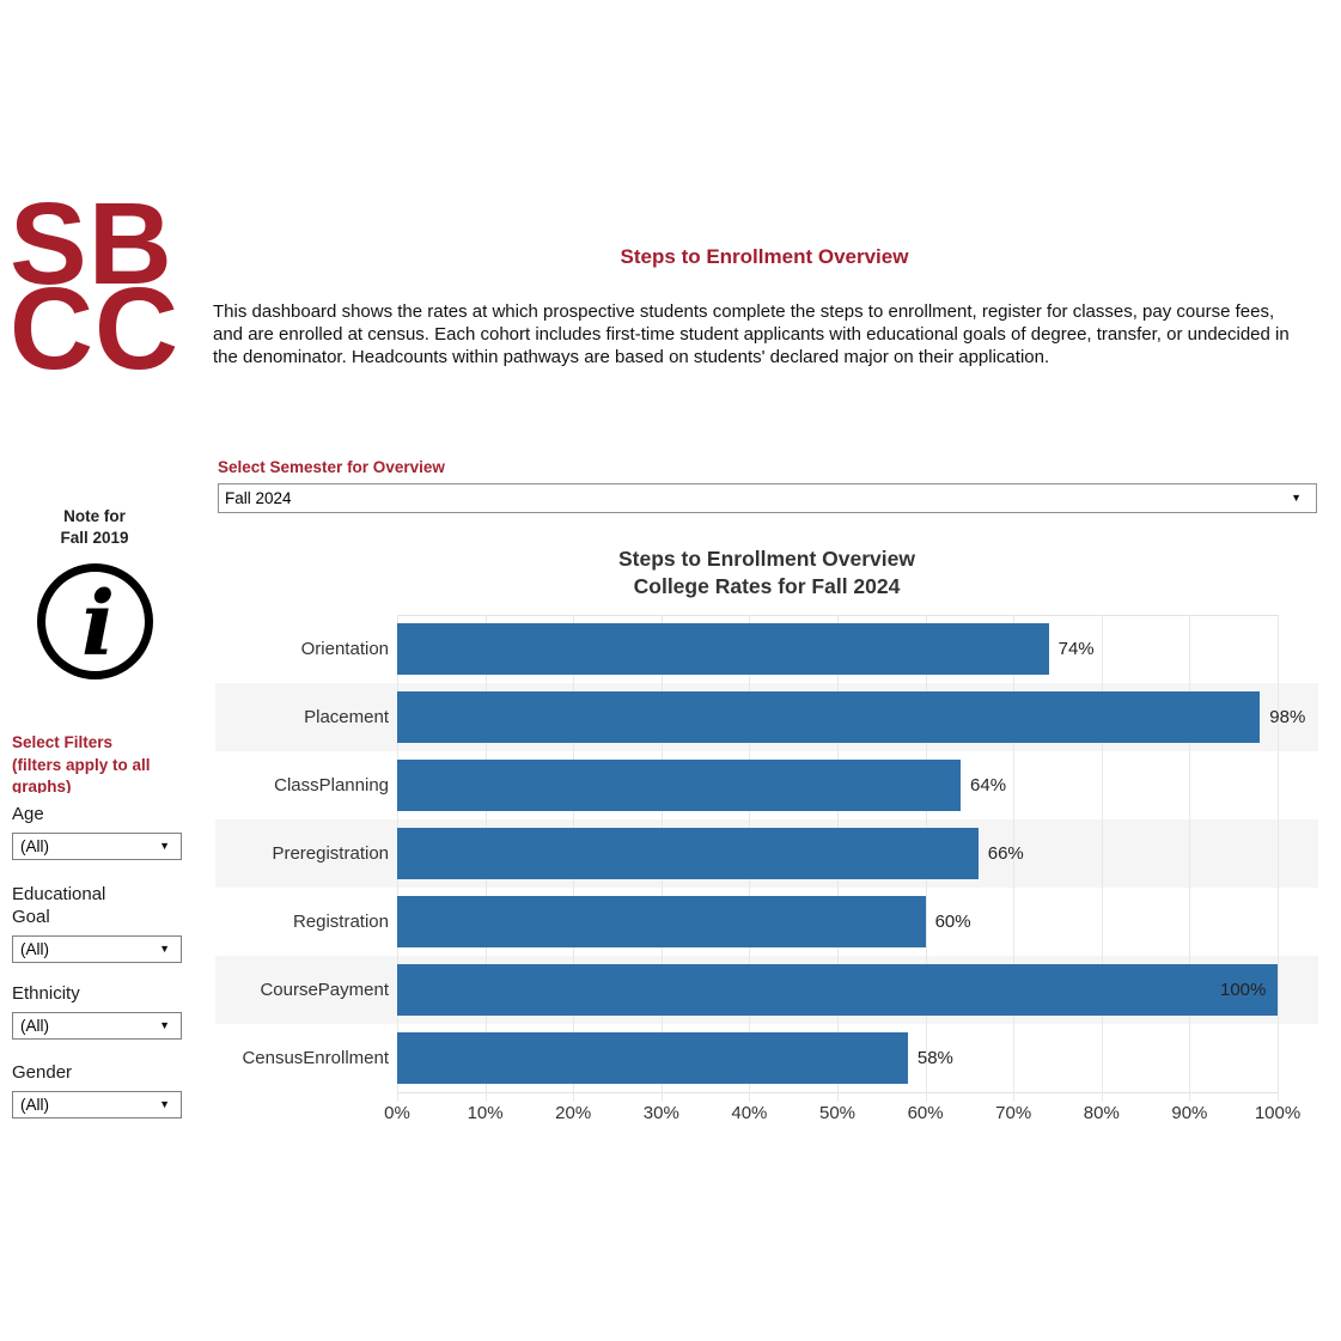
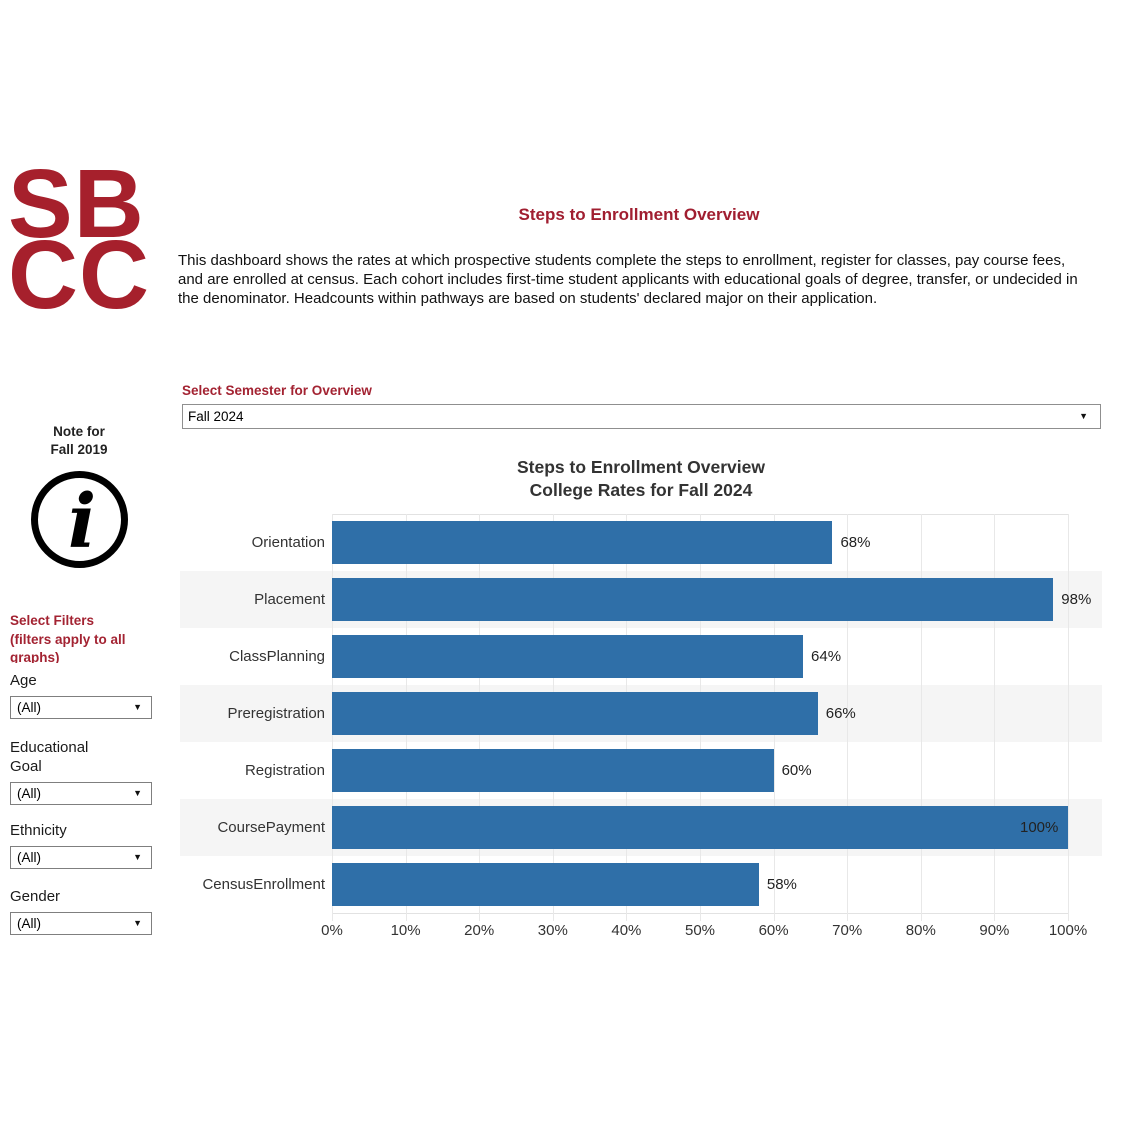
Orientation: 74% -> 68%
